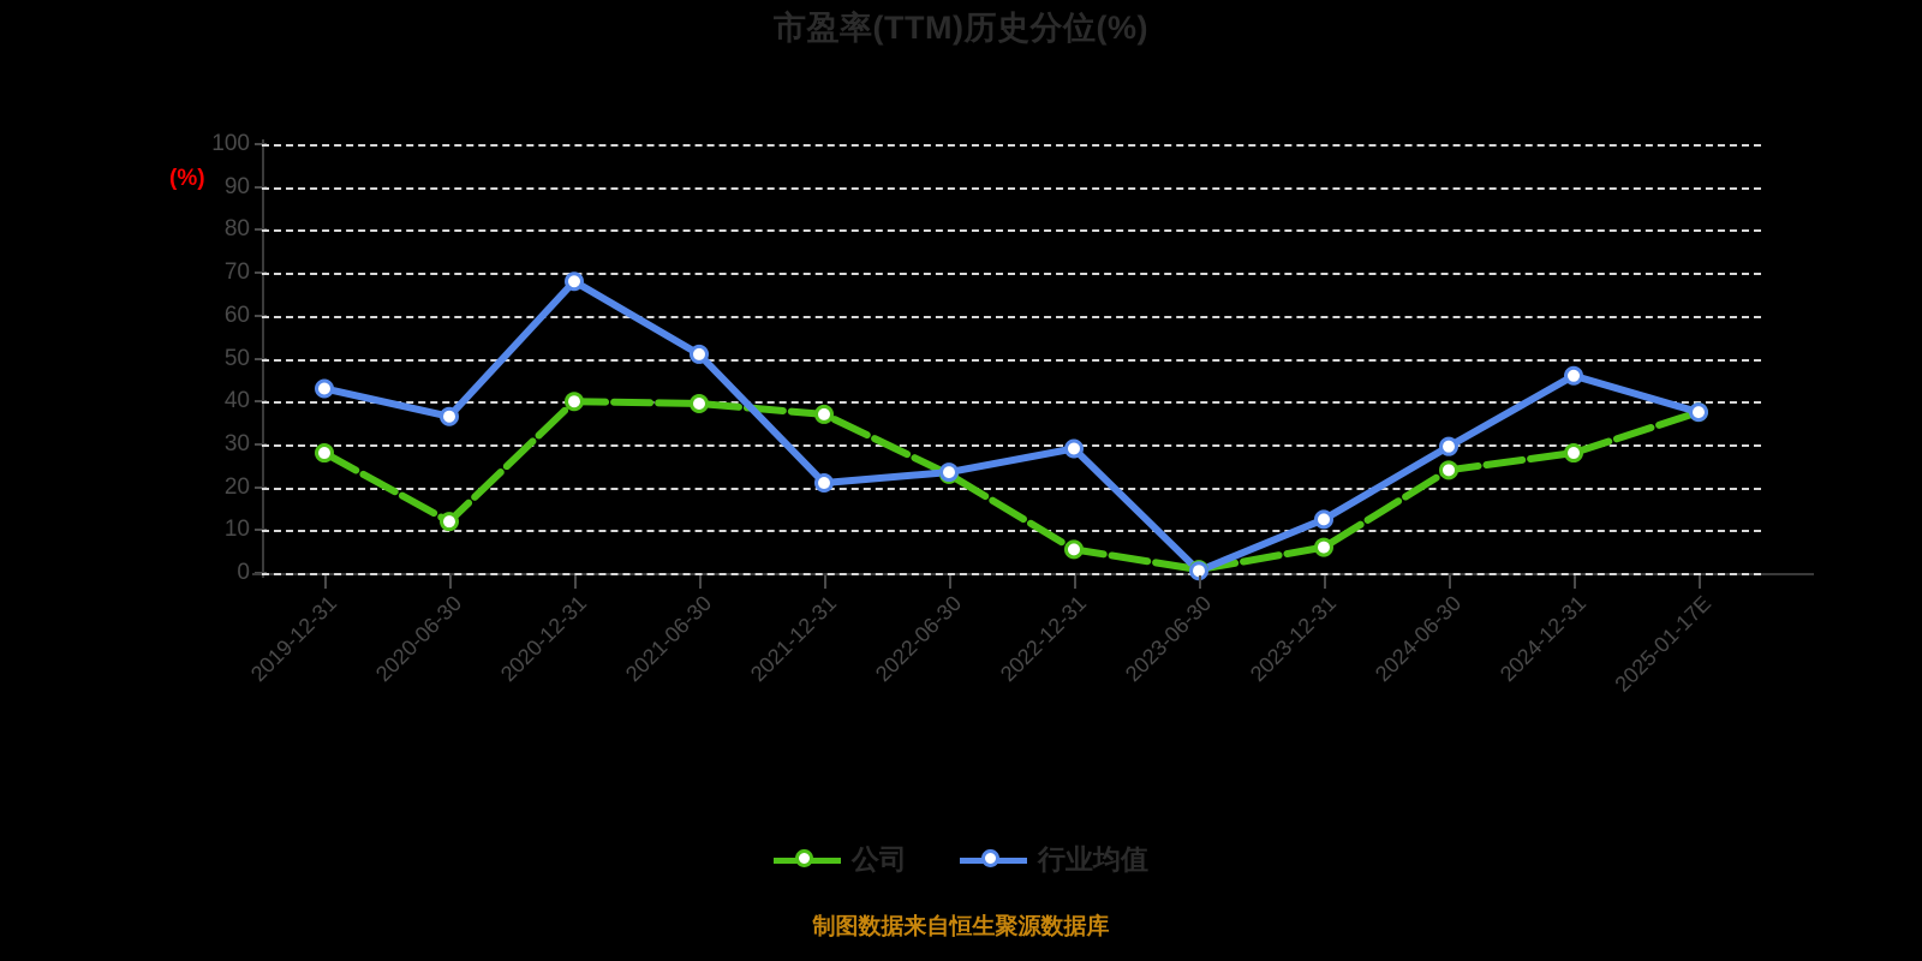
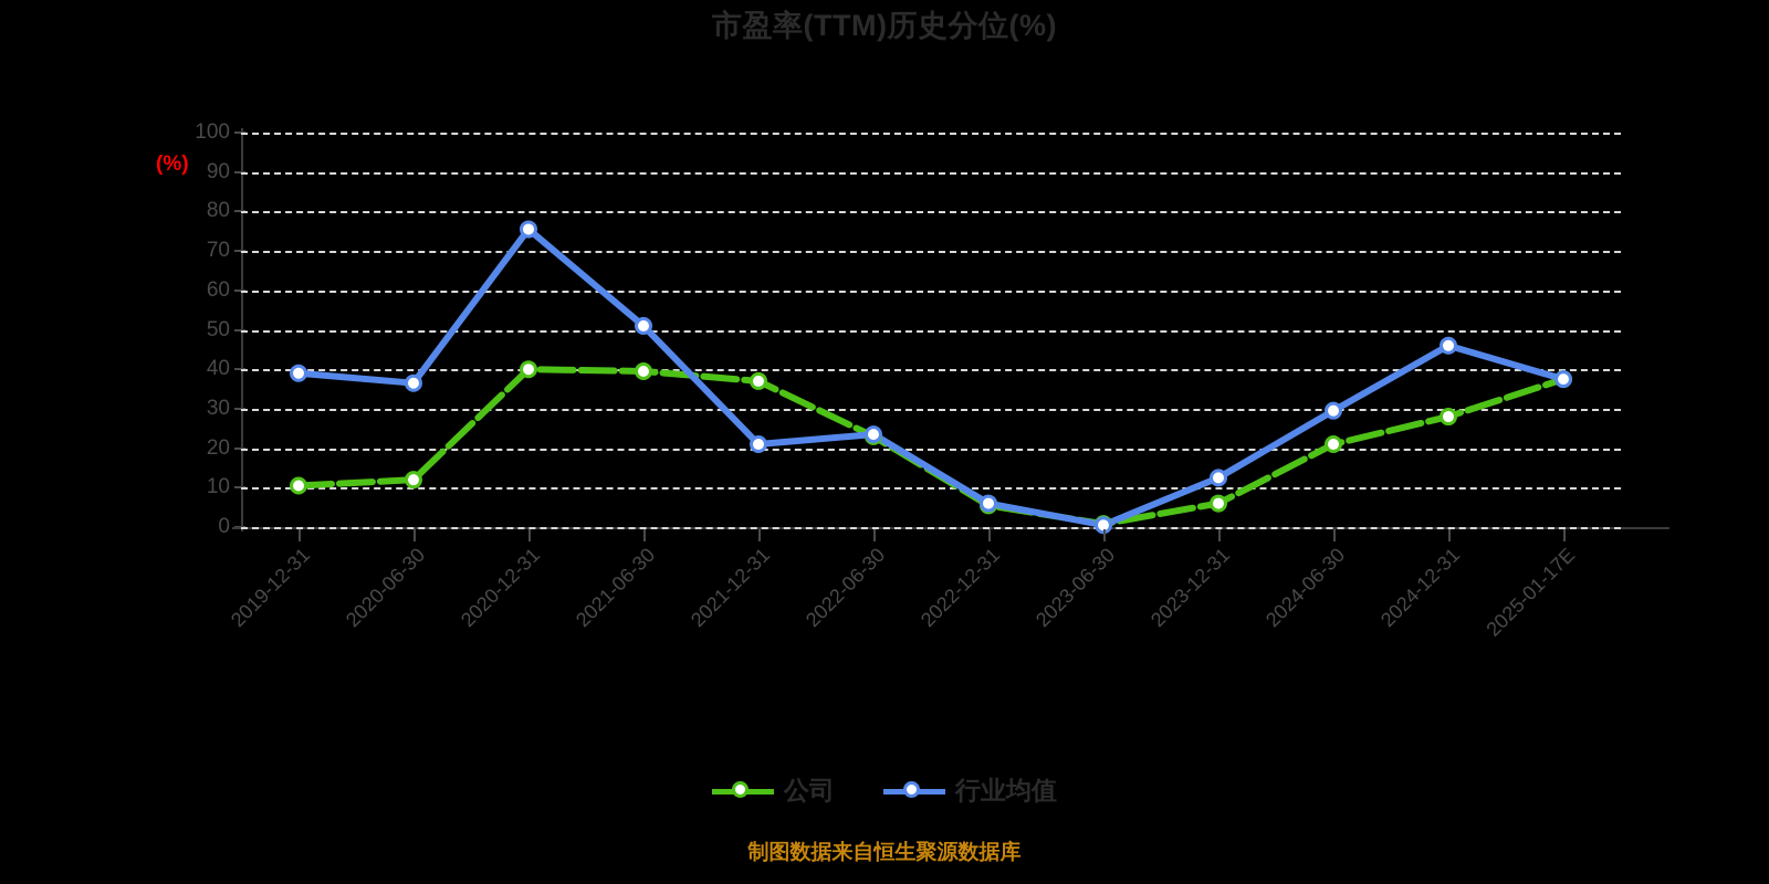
公司/2019-12-31: 28 -> 10
行业均值/2019-12-31: 43 -> 39
行业均值/2020-12-31: 68 -> 76
行业均值/2022-12-31: 29 -> 6
公司/2024-06-30: 24 -> 21
